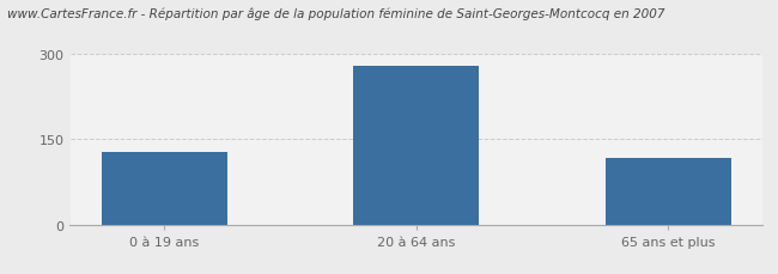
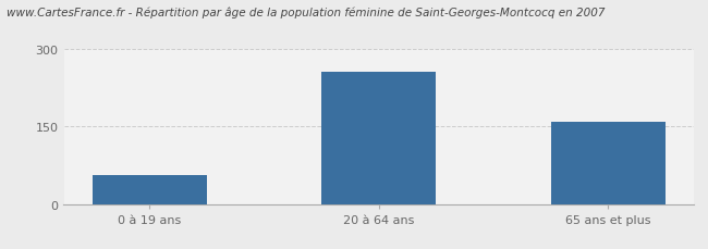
0 à 19 ans: 128 -> 55
20 à 64 ans: 278 -> 255
65 ans et plus: 118 -> 160
